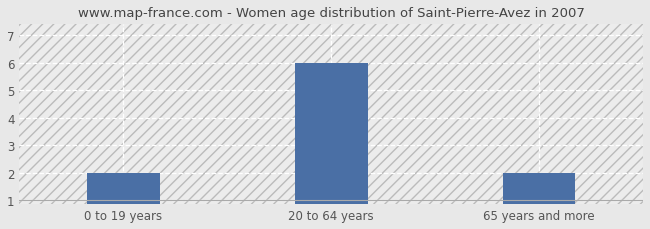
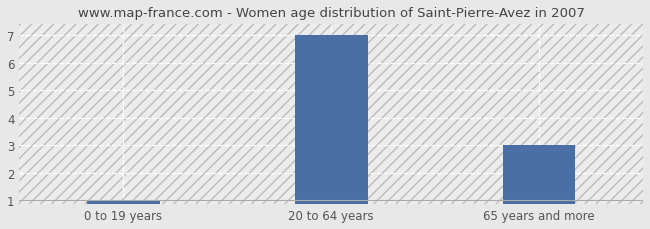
0 to 19 years: 2 -> 1
20 to 64 years: 6 -> 7
65 years and more: 2 -> 3
